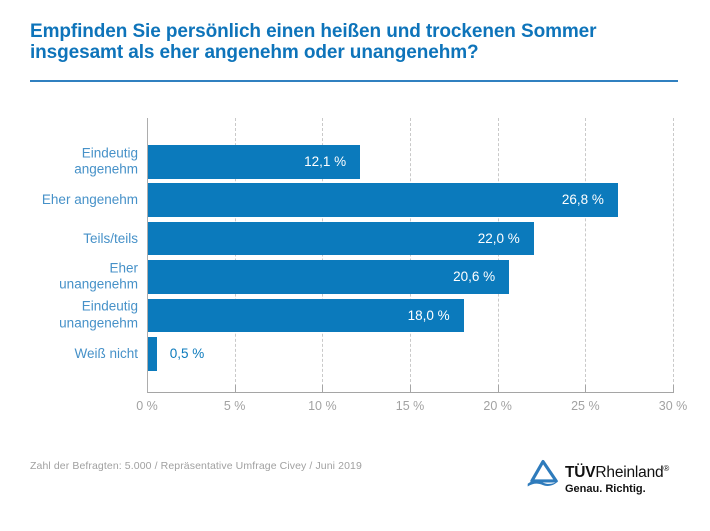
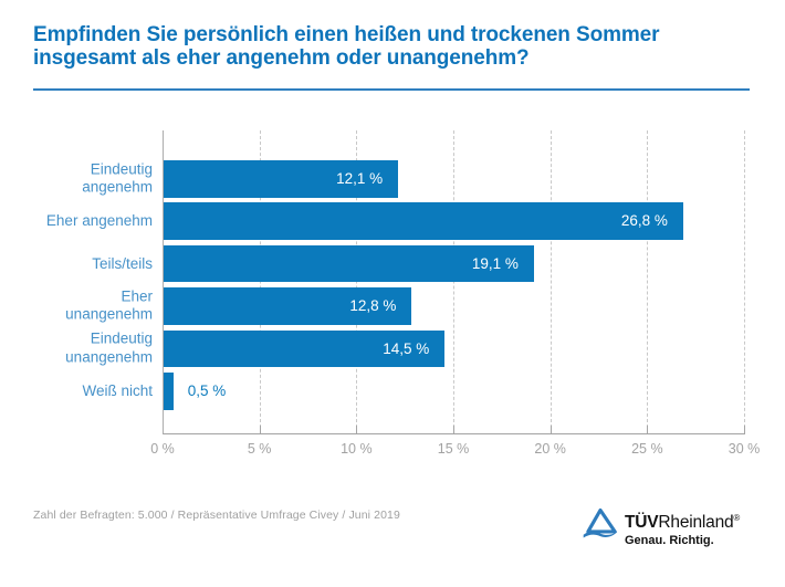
Teils/teils: 22,0 -> 19,1
Eher unangenehm: 20,6 -> 12,8
Eindeutig unangenehm: 18,0 -> 14,5
